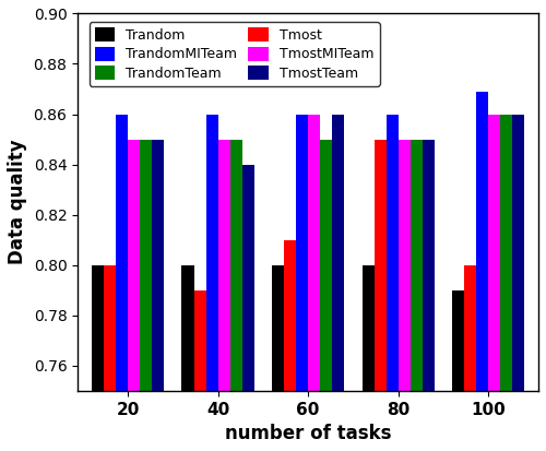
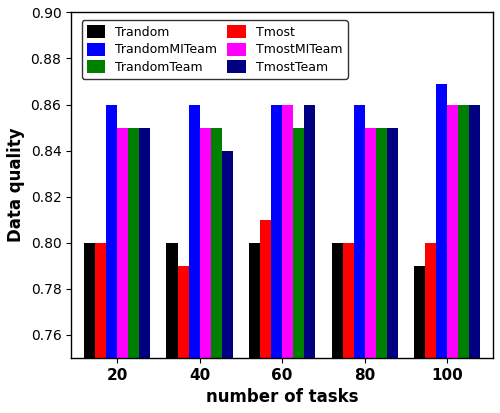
Tmost/80: 0.85 -> 0.80
